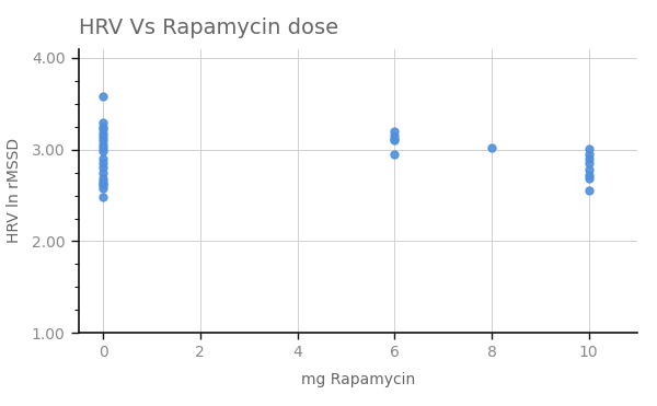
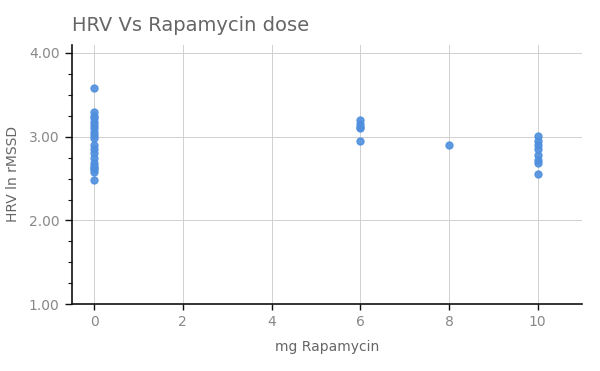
8: 3.02 -> 2.90
